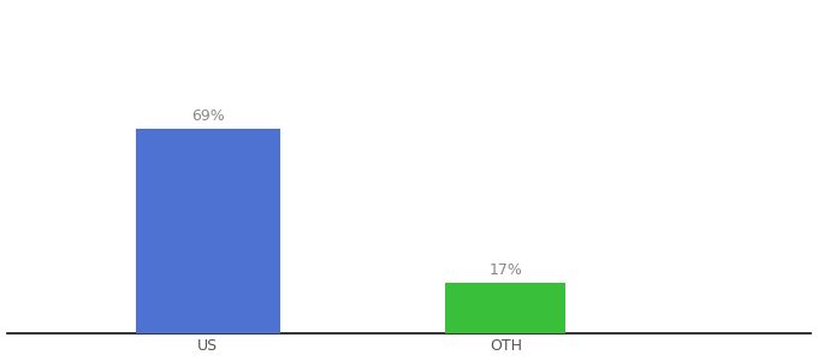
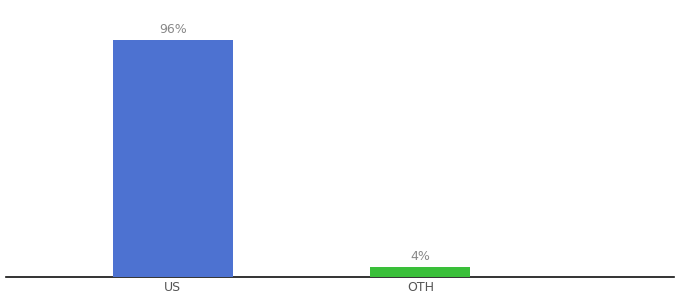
US: 69% -> 96%
OTH: 17% -> 4%
